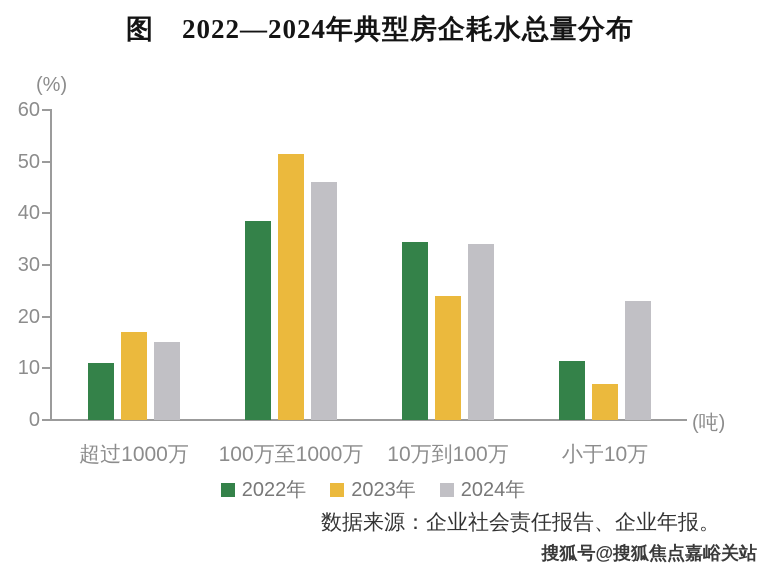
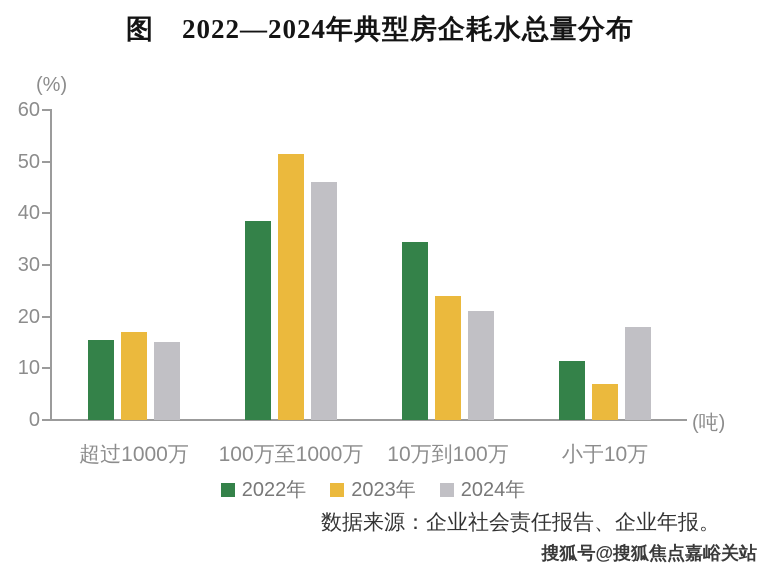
2022年/超过1000万: 11 -> 16
2024年/10万到100万: 34 -> 21
2024年/小于10万: 23 -> 18
